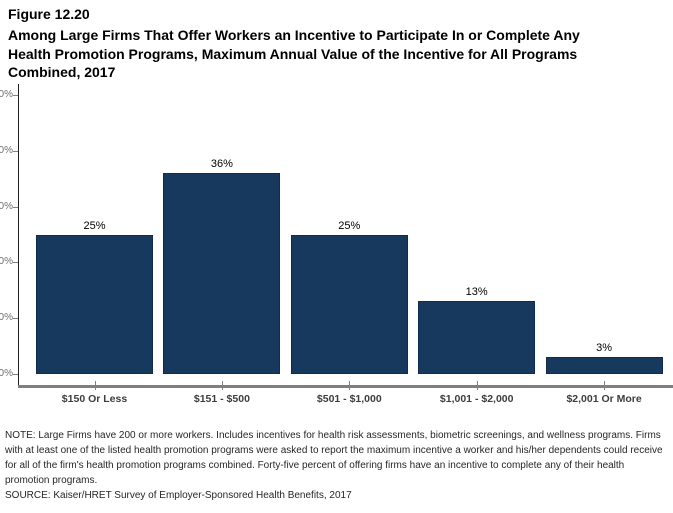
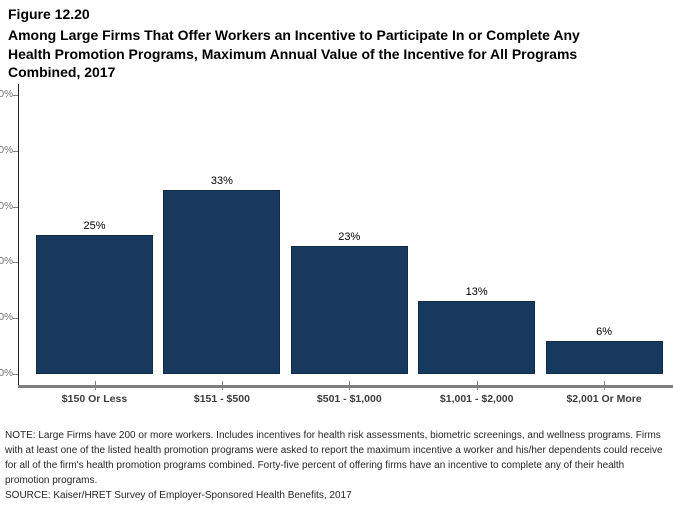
$151 - $500: 36% -> 33%
$501 - $1,000: 25% -> 23%
$2,001 Or More: 3% -> 6%
